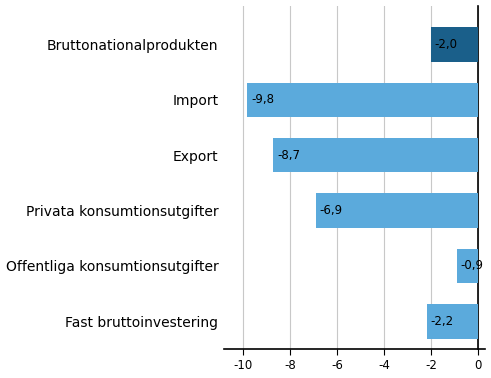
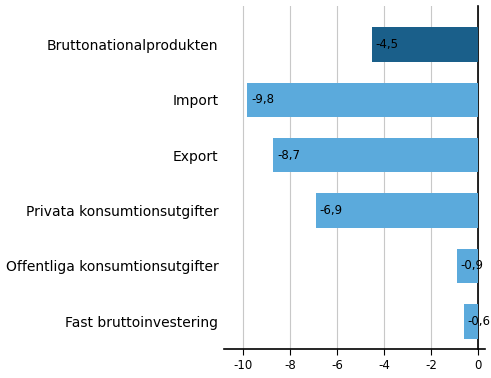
Bruttonationalprodukten: -2,0 -> -4,5
Fast bruttoinvestering: -2,2 -> -0,6
